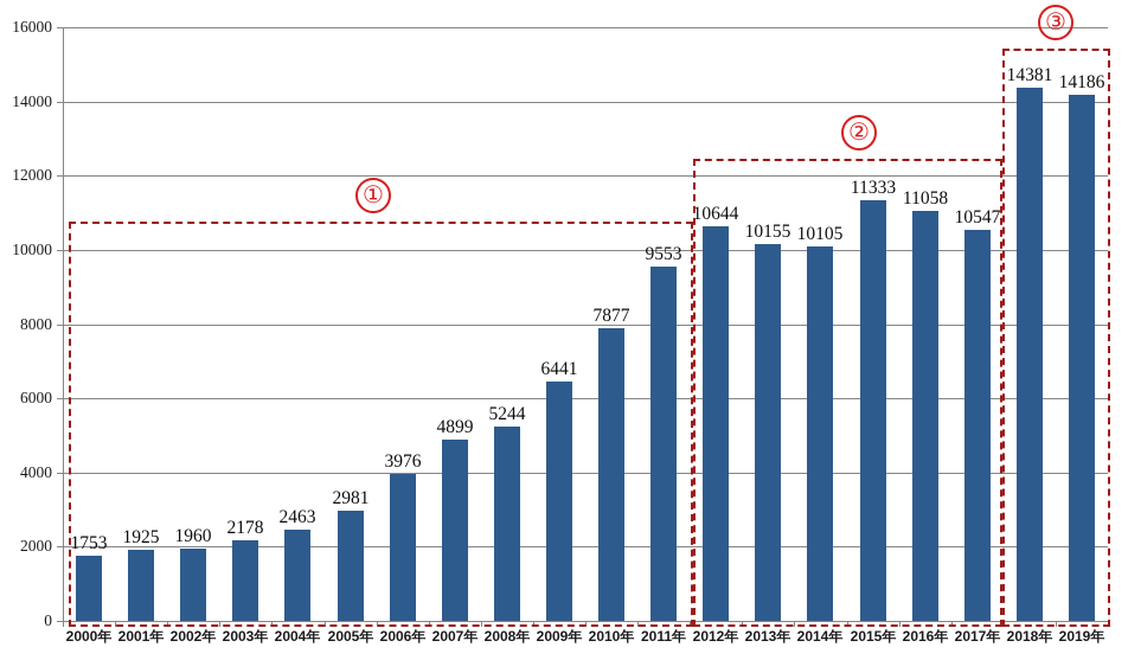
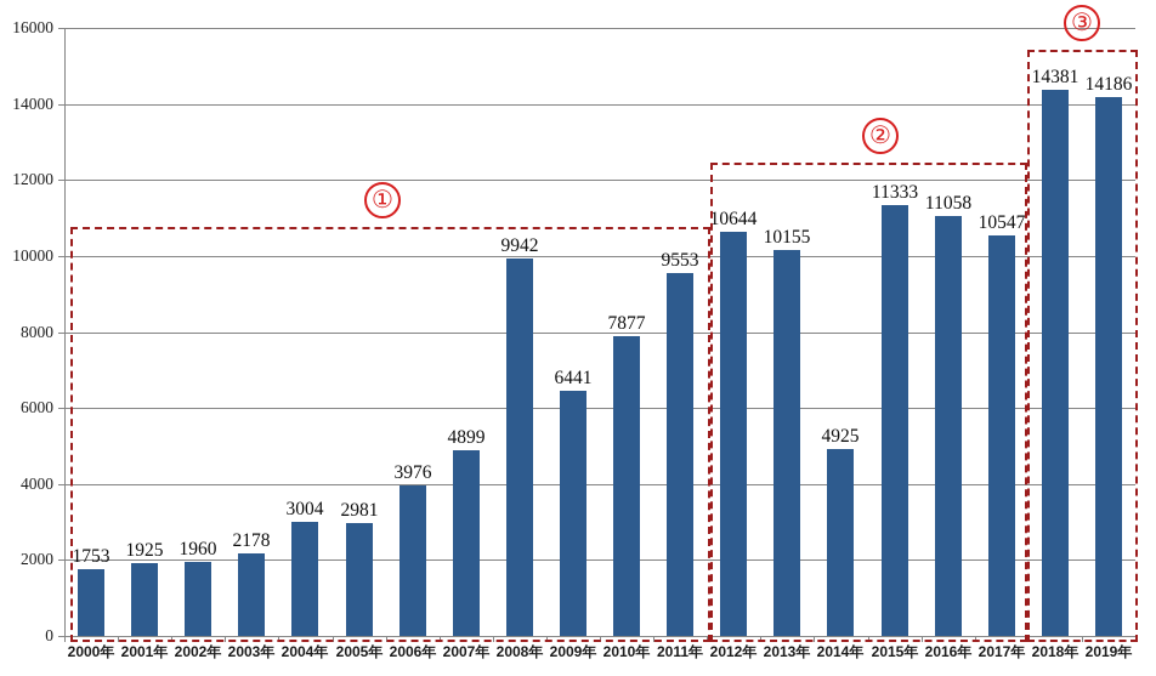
2004年: 2463 -> 3004
2008年: 5244 -> 9942
2014年: 10105 -> 4925
